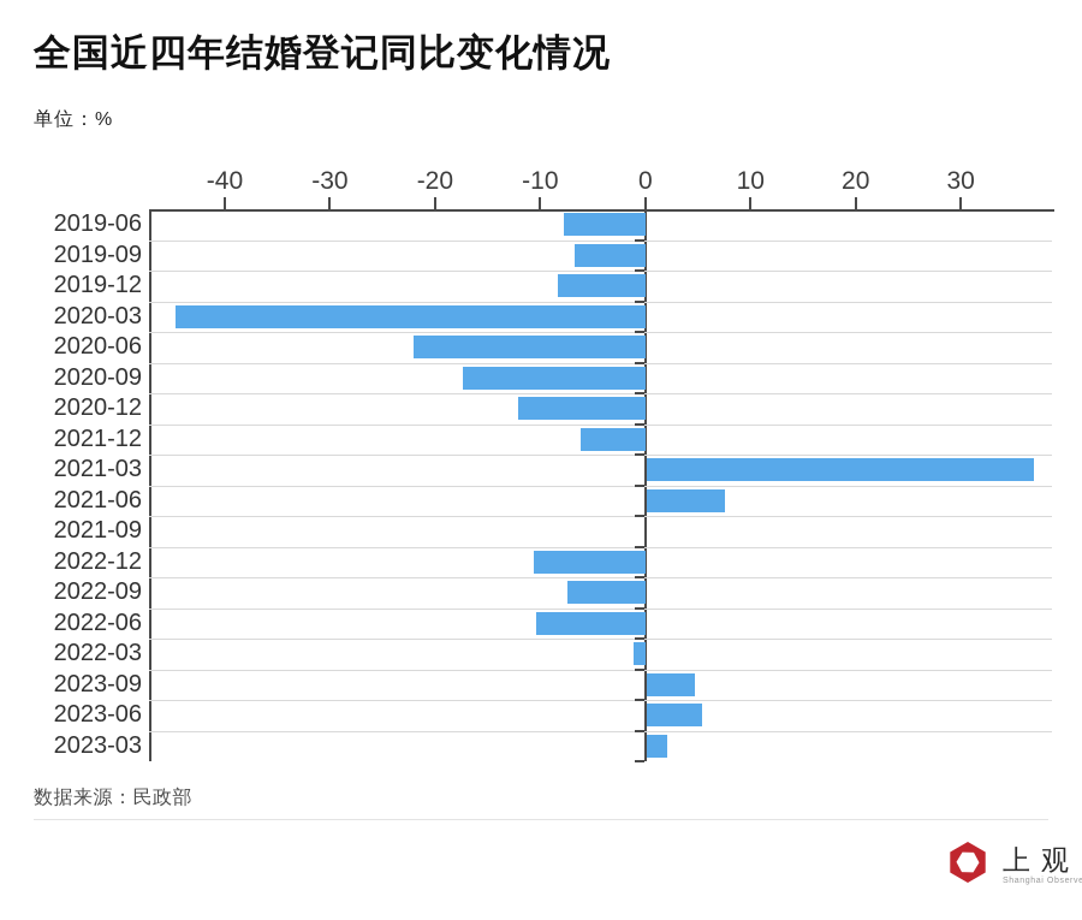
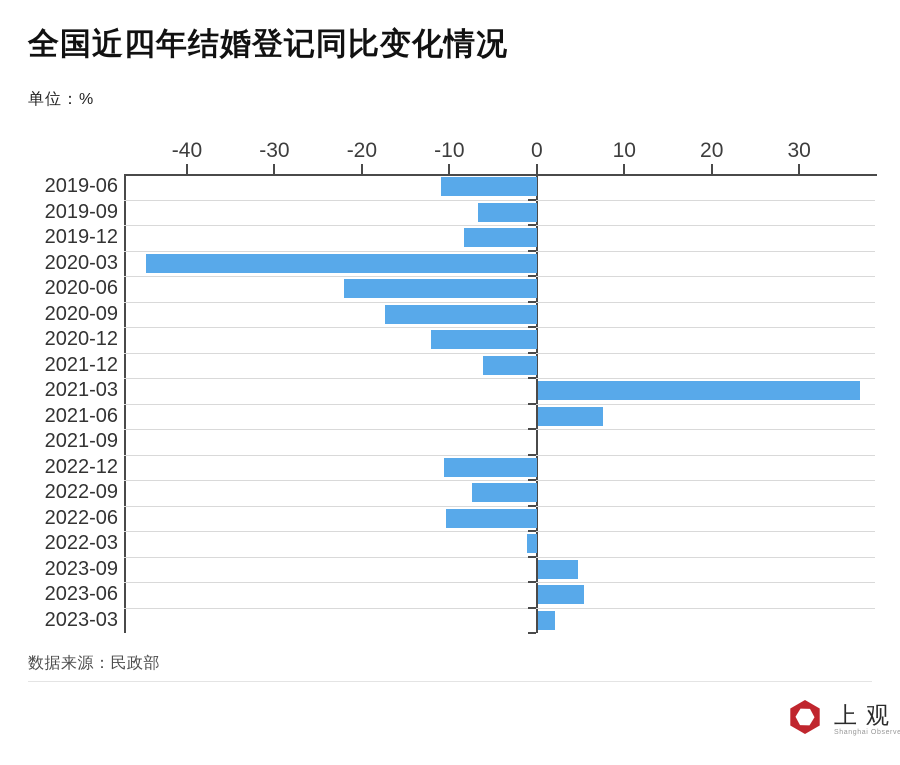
2019-06: -8 -> -11
